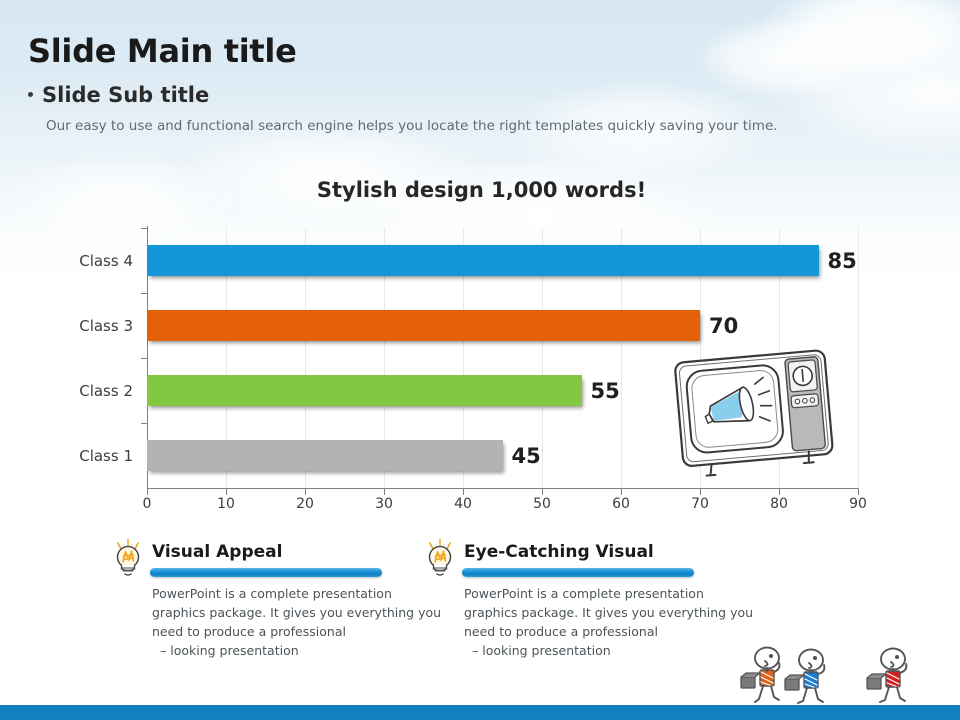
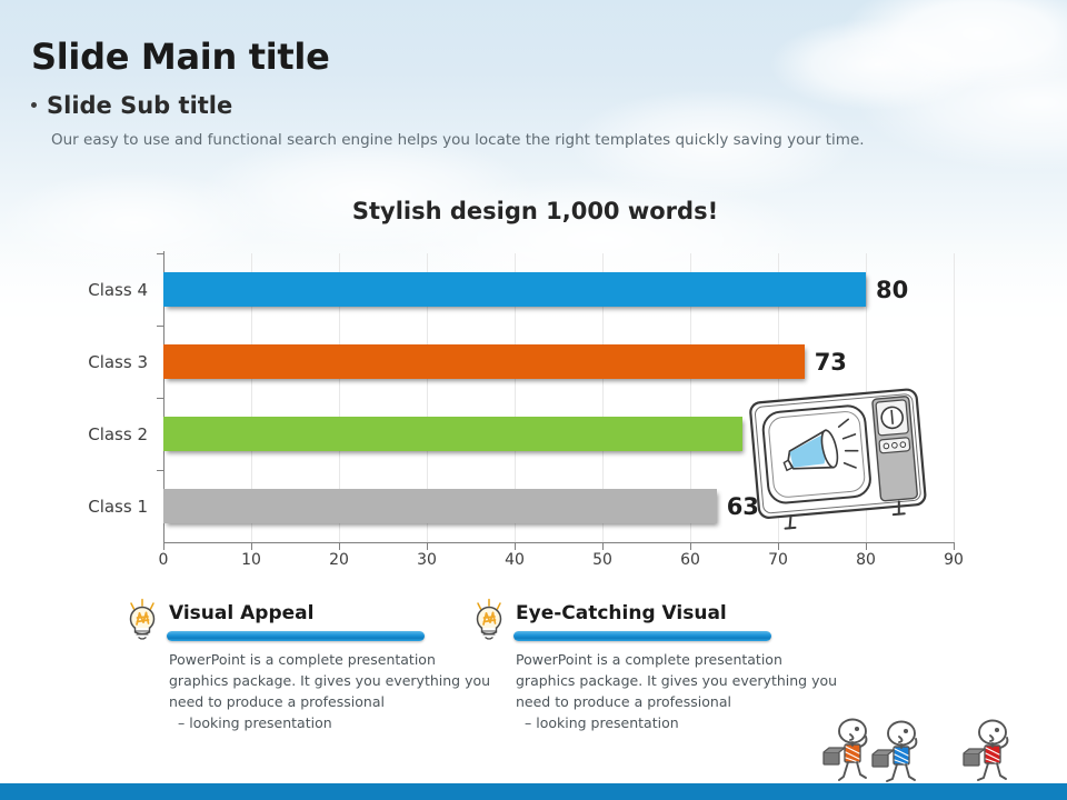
Class 1: 45 -> 63
Class 2: 55 -> 66
Class 3: 70 -> 73
Class 4: 85 -> 80
